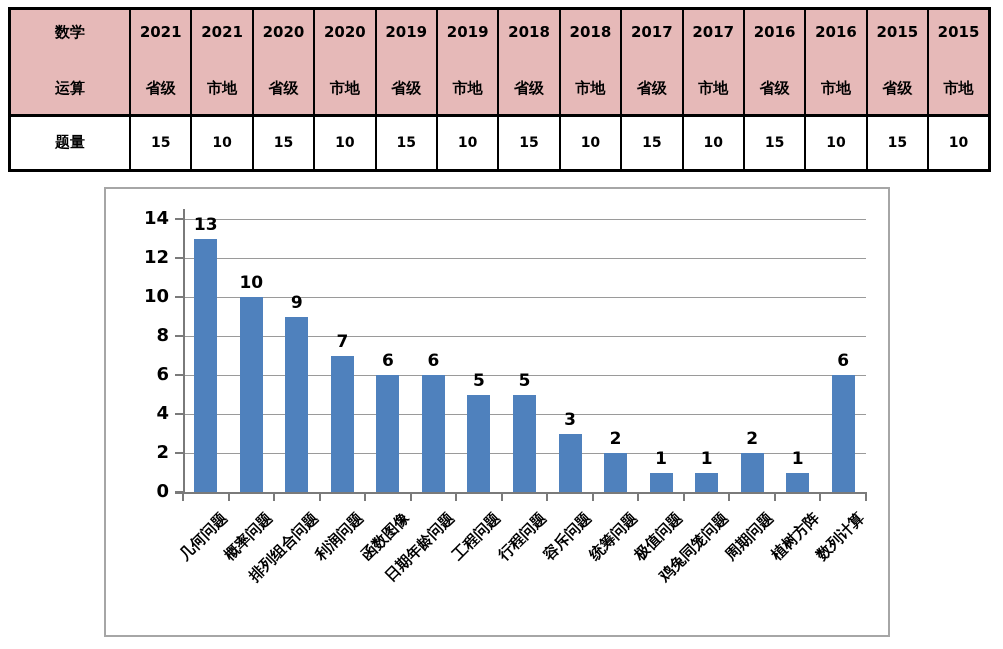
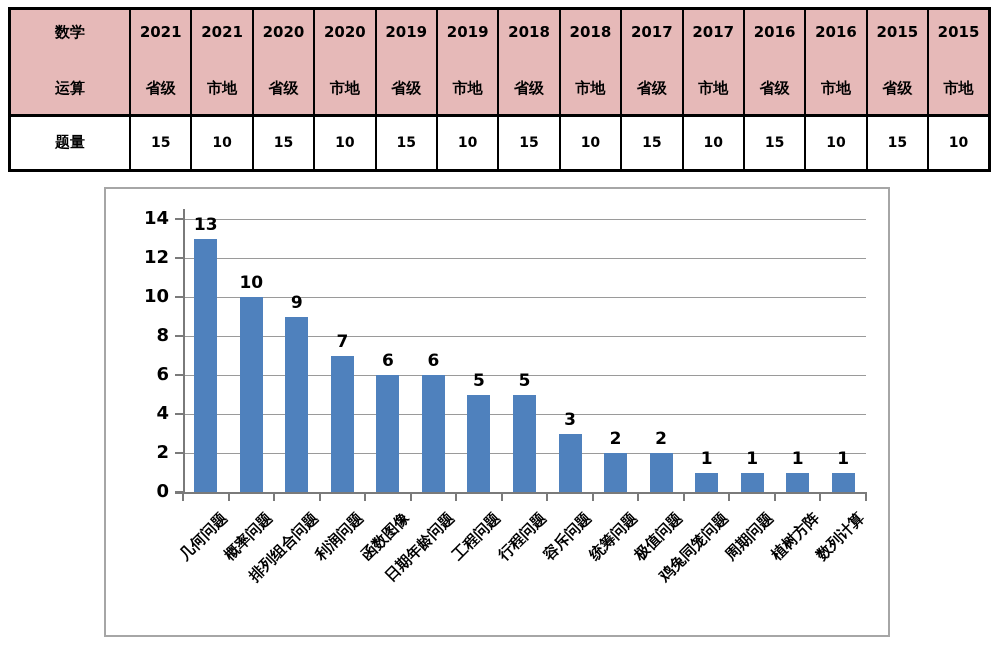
极值问题: 1 -> 2
周期问题: 2 -> 1
数列计算: 6 -> 1
